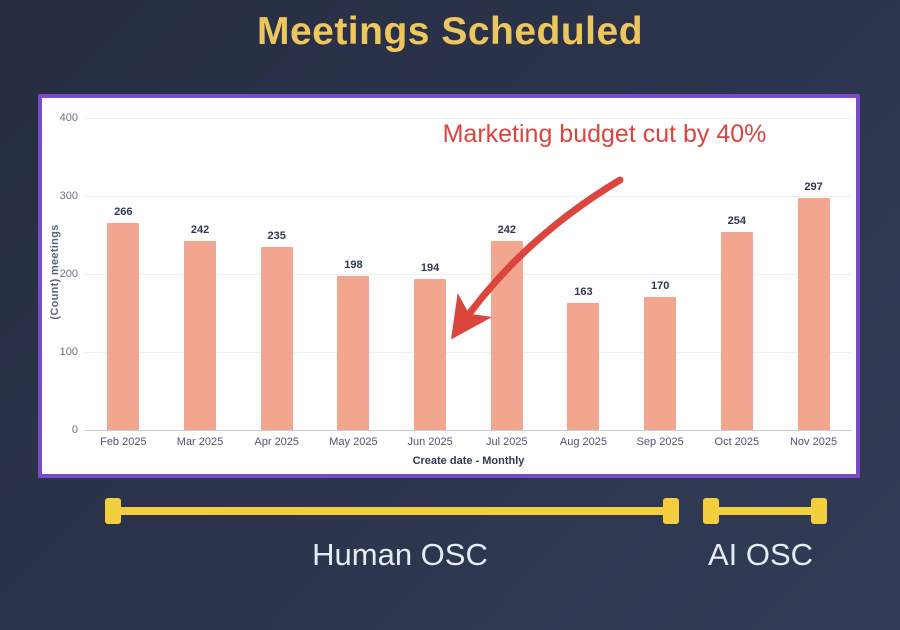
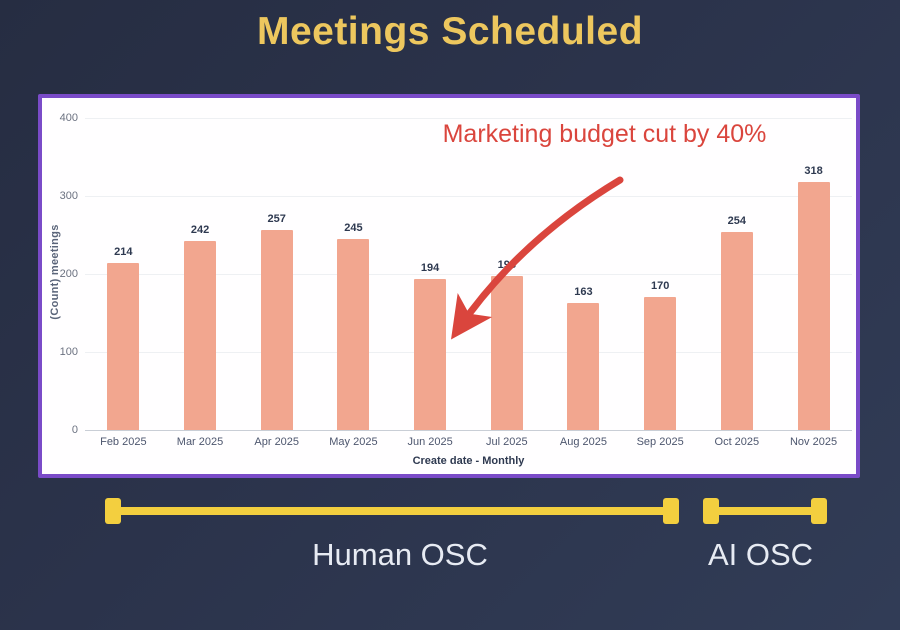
Feb 2025: 266 -> 214
Apr 2025: 235 -> 257
May 2025: 198 -> 245
Jul 2025: 242 -> 198
Nov 2025: 297 -> 318
